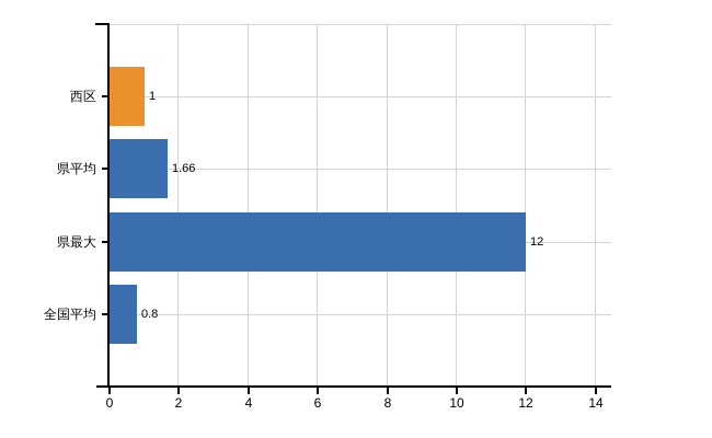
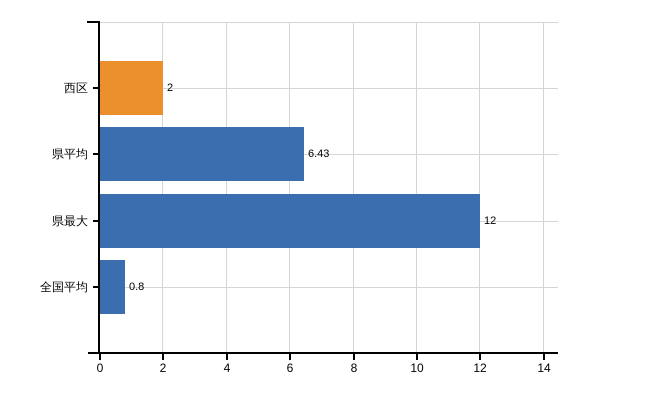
西区: 1 -> 2
県平均: 1.66 -> 6.43
